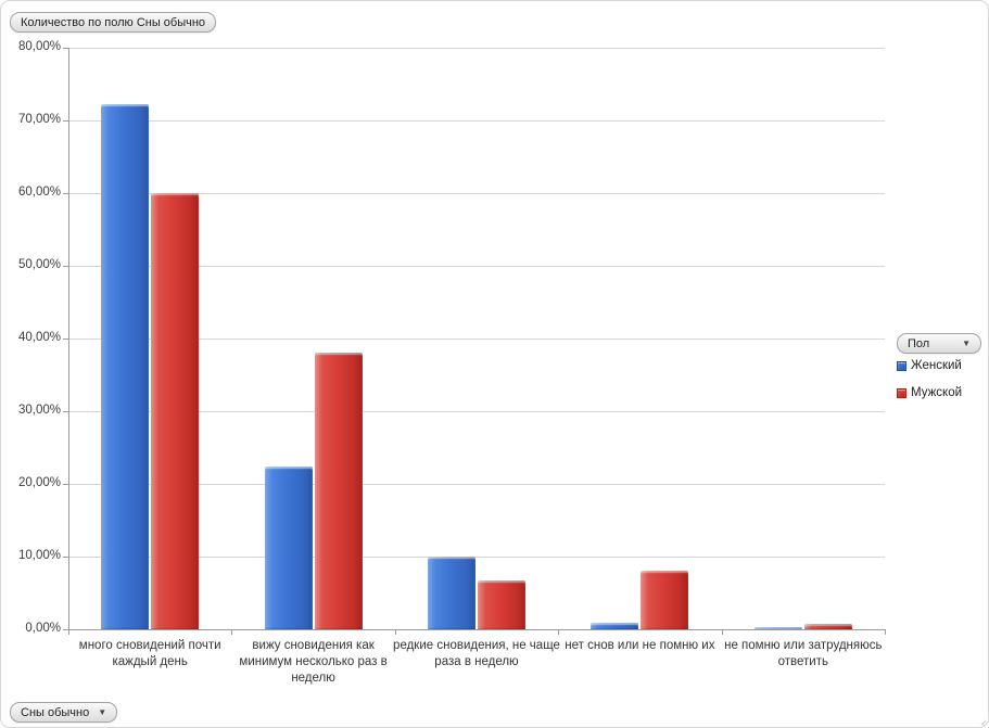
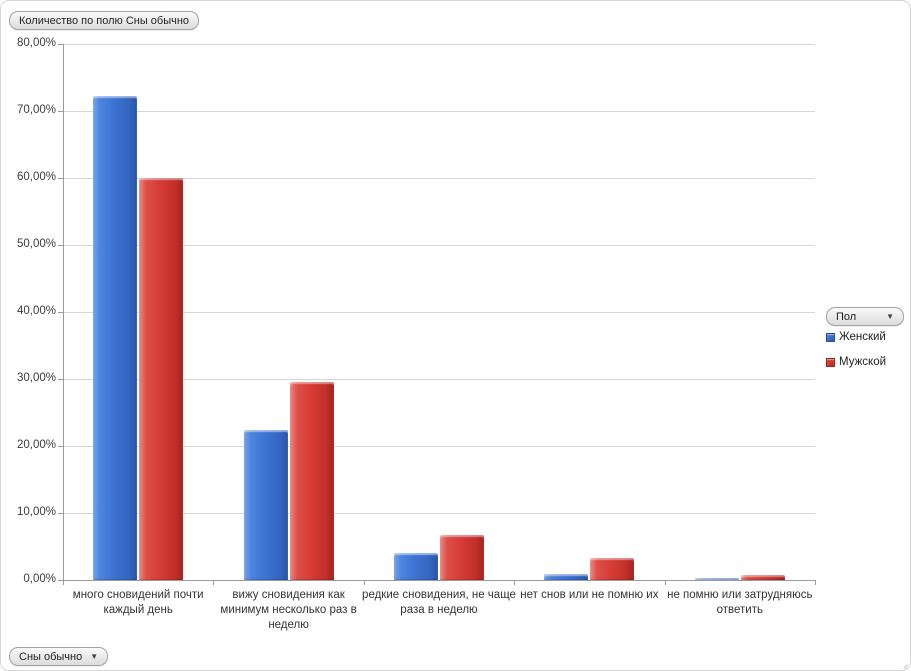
Мужской/вижу сновидения как минимум несколько раз в неделю: 38% -> 30%
Женский/редкие сновидения, не чаще раза в неделю: 10% -> 4%
Мужской/нет снов или не помню их: 8% -> 3%
